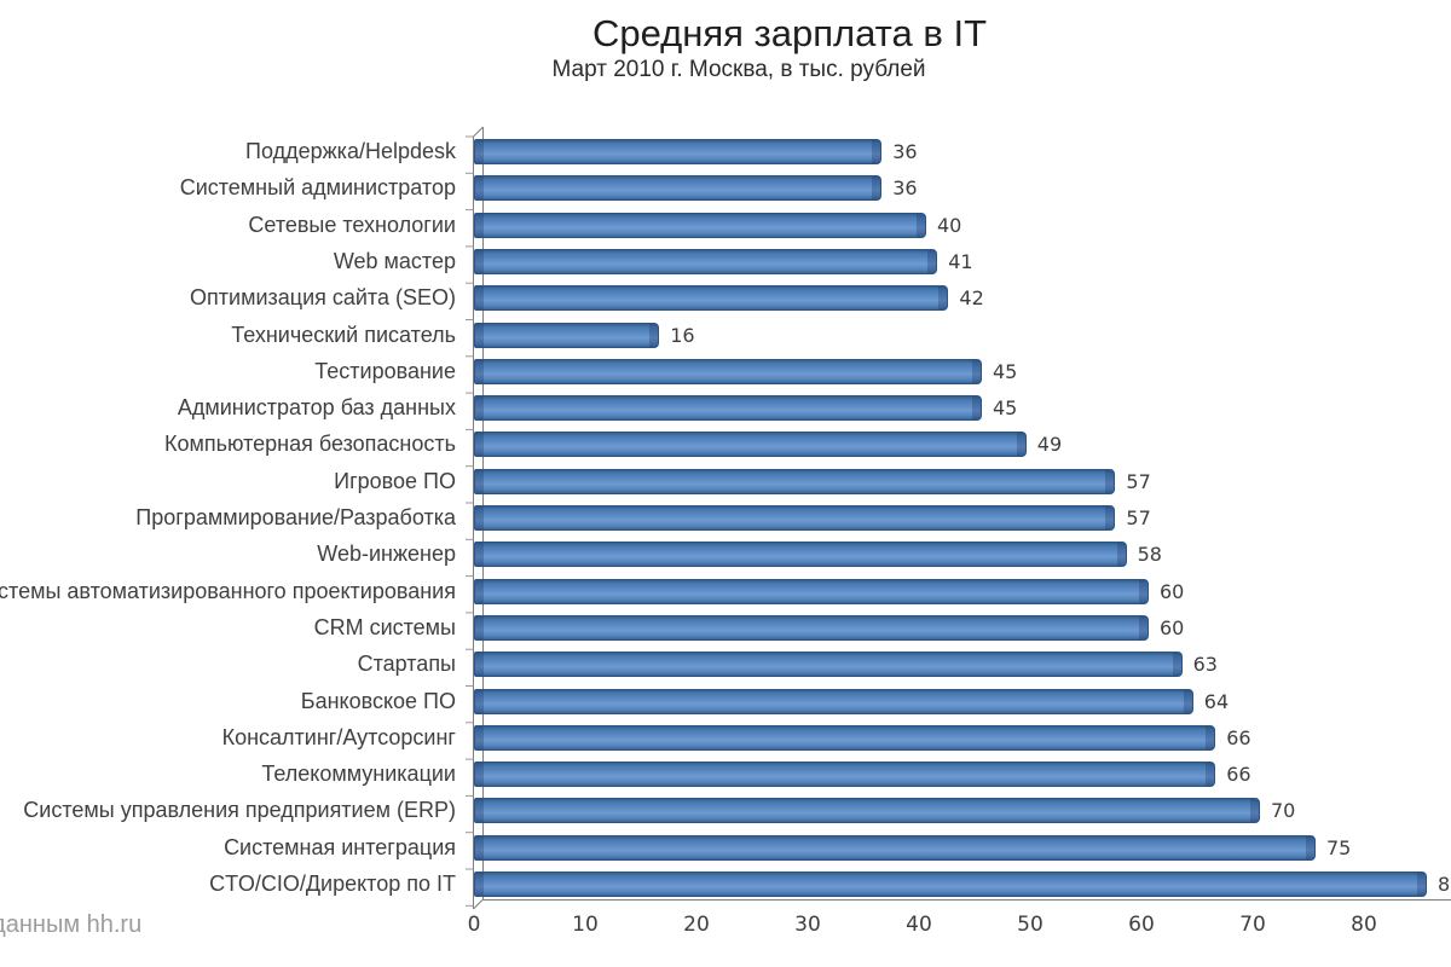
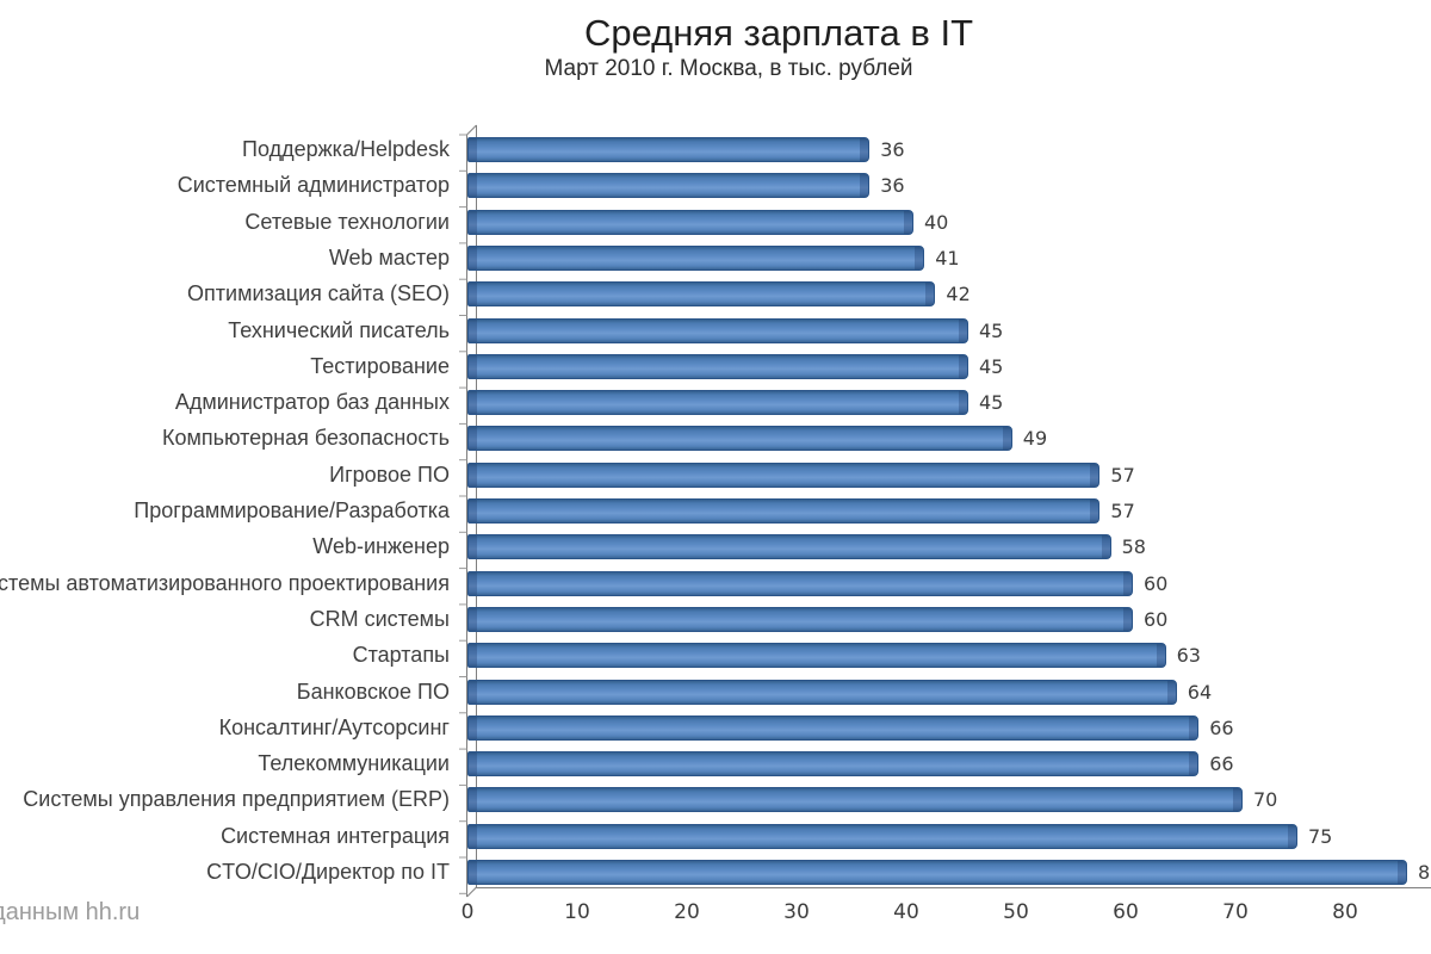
Технический писатель: 16 -> 45
